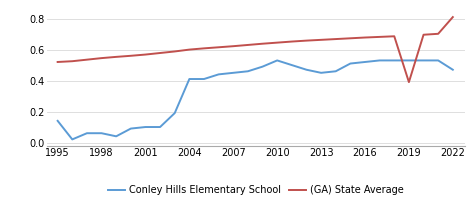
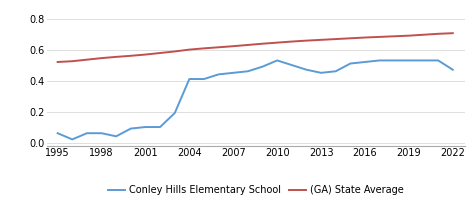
Conley Hills Elementary School/1995: 0.14 -> 0.06
(GA) State Average/2019: 0.39 -> 0.69
(GA) State Average/2022: 0.81 -> 0.71
